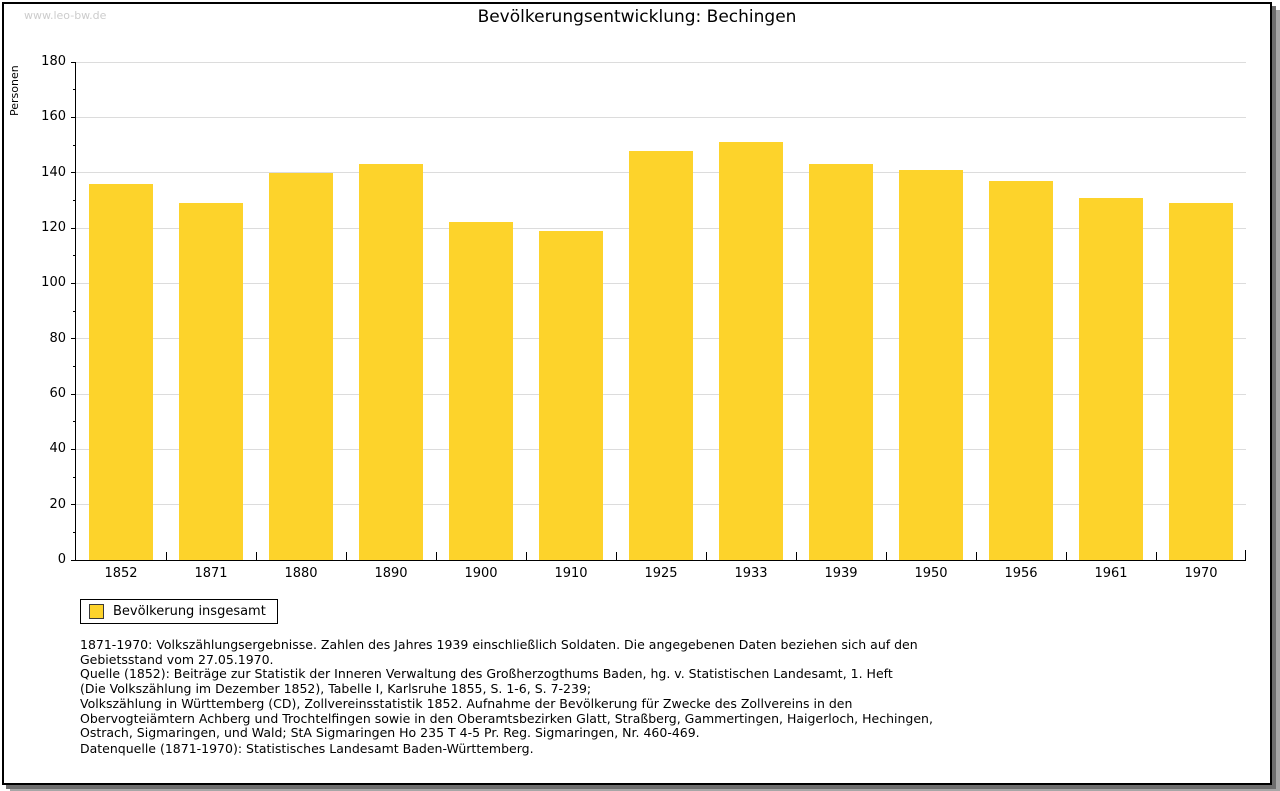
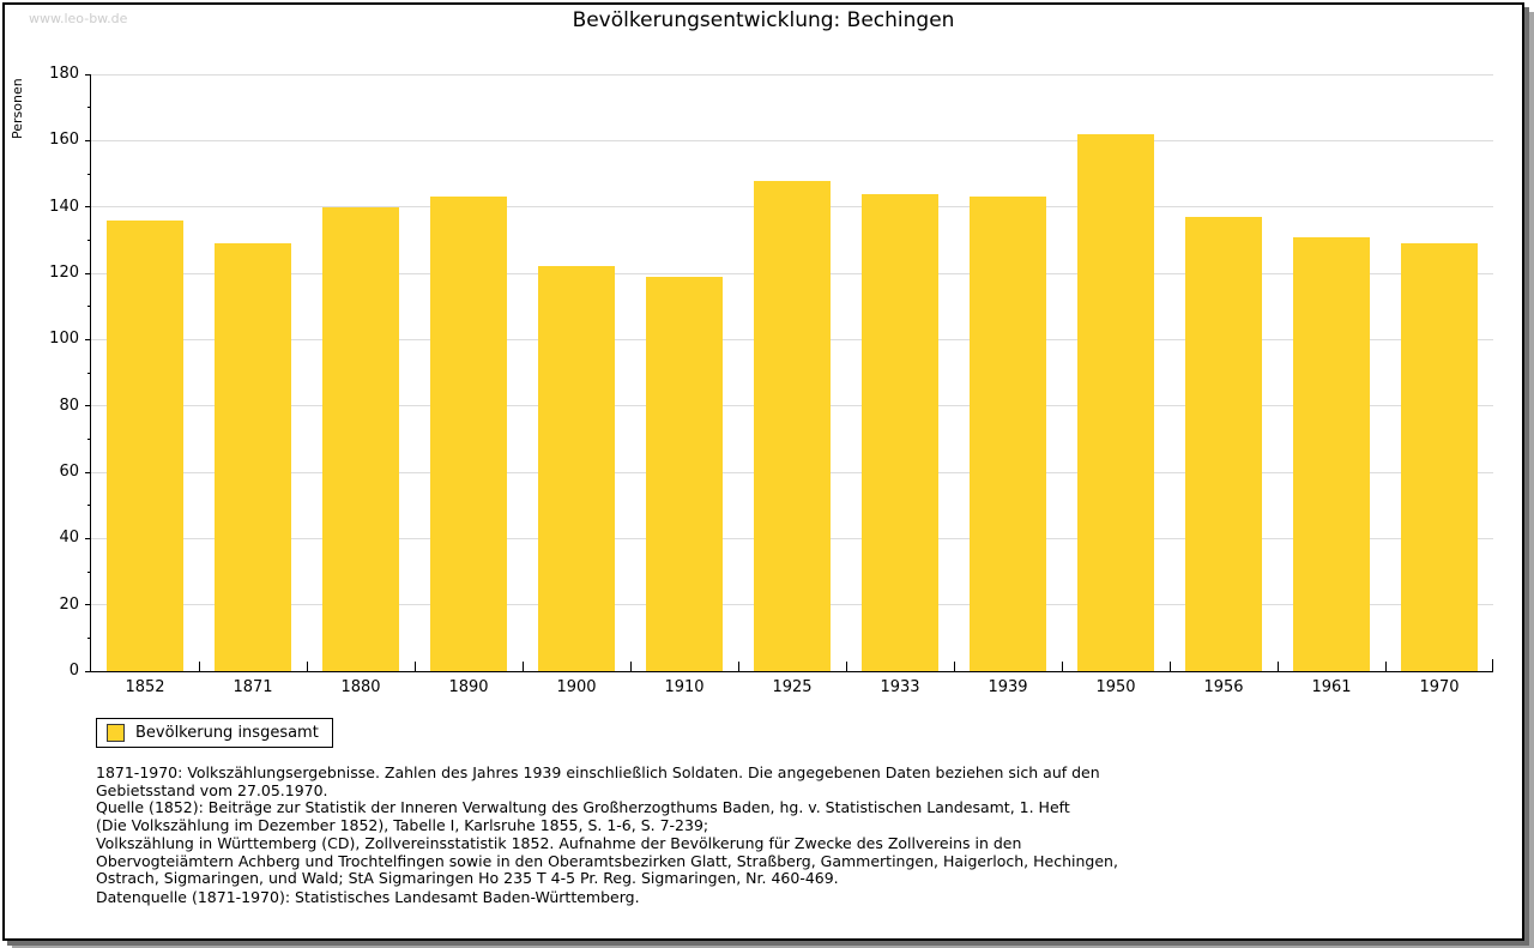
1933: 151 -> 144
1950: 141 -> 162
